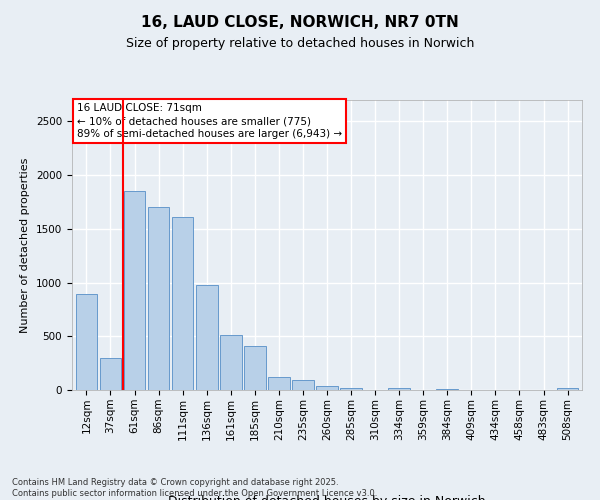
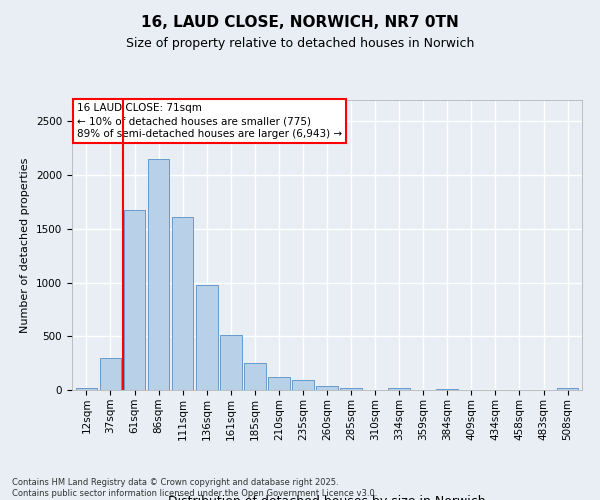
12sqm: 890 -> 20
61sqm: 1850 -> 1680
86sqm: 1700 -> 2150
185sqm: 410 -> 250
